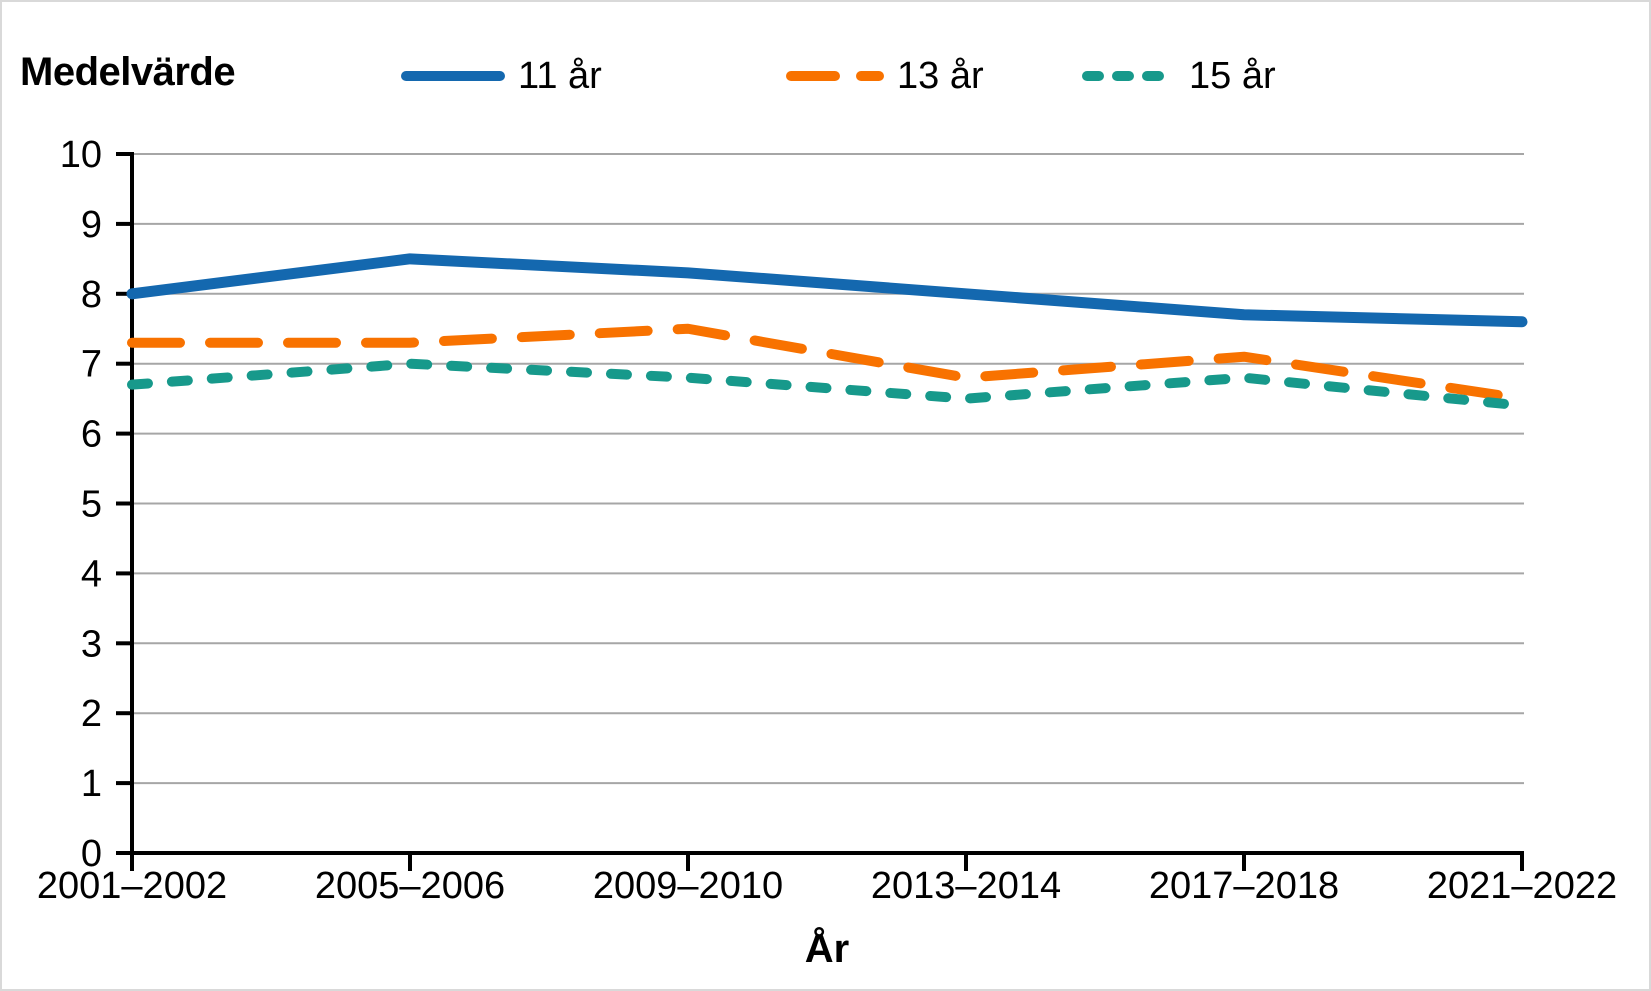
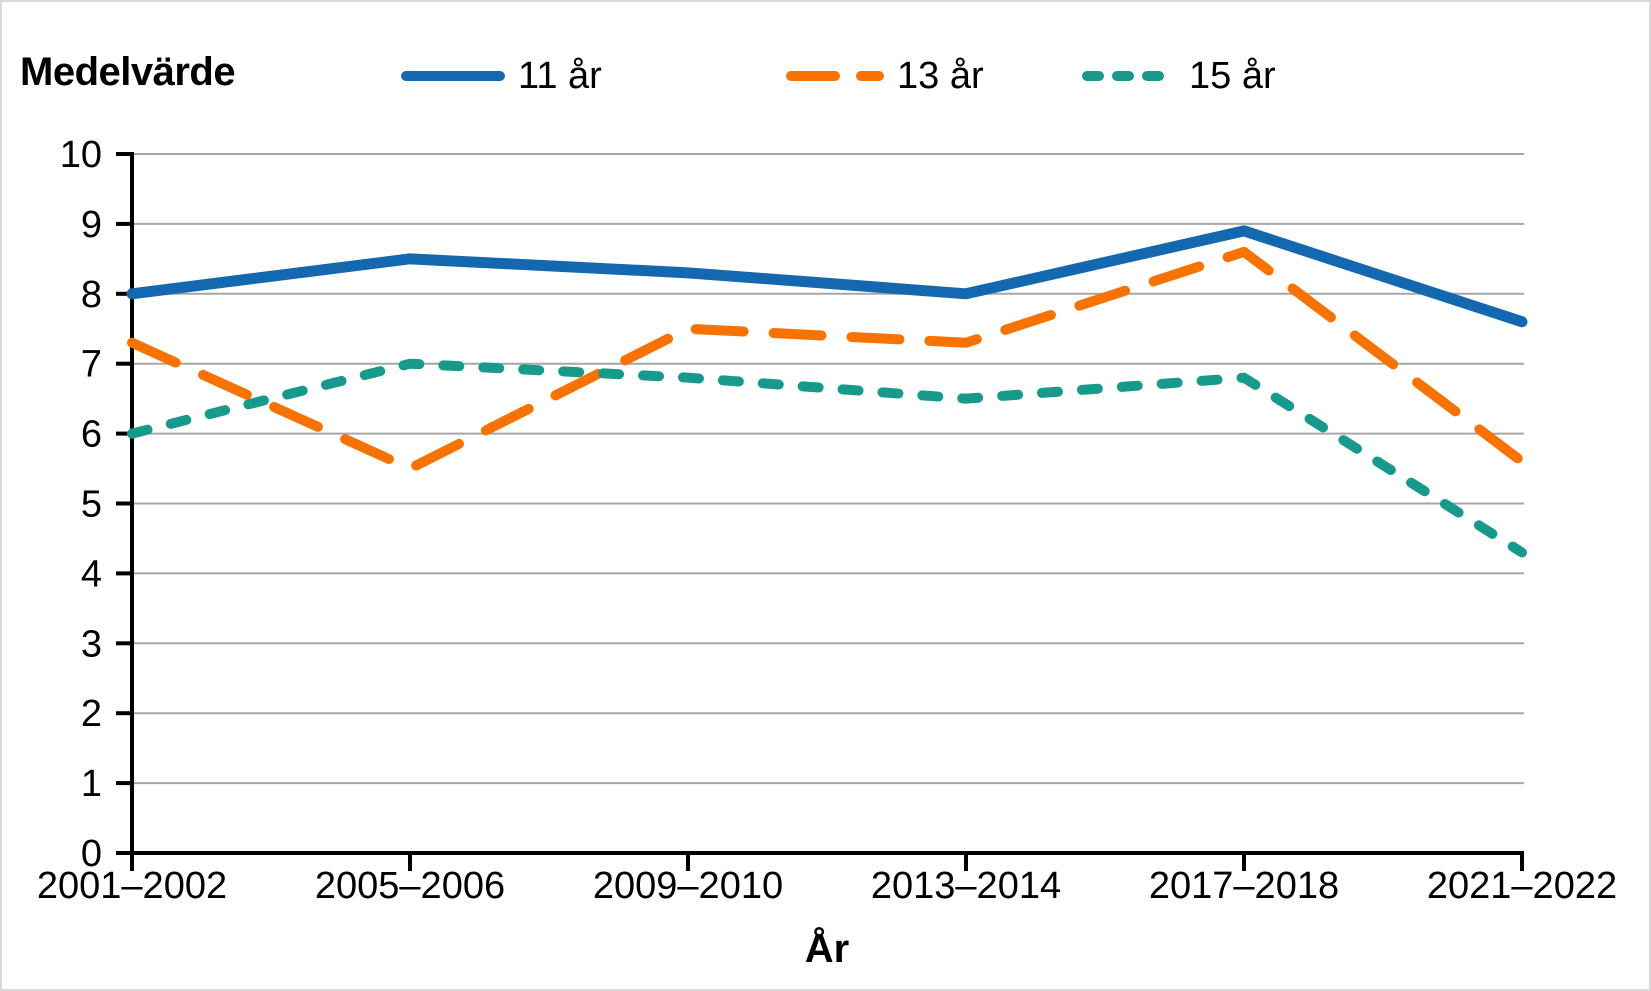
15 år/2001–2002: 6.7 -> 6.0
13 år/2005–2006: 7.3 -> 5.5
13 år/2013–2014: 6.8 -> 7.3
11 år/2017–2018: 7.7 -> 8.9
13 år/2017–2018: 7.1 -> 8.6
13 år/2021–2022: 6.5 -> 5.6
15 år/2021–2022: 6.4 -> 4.3
